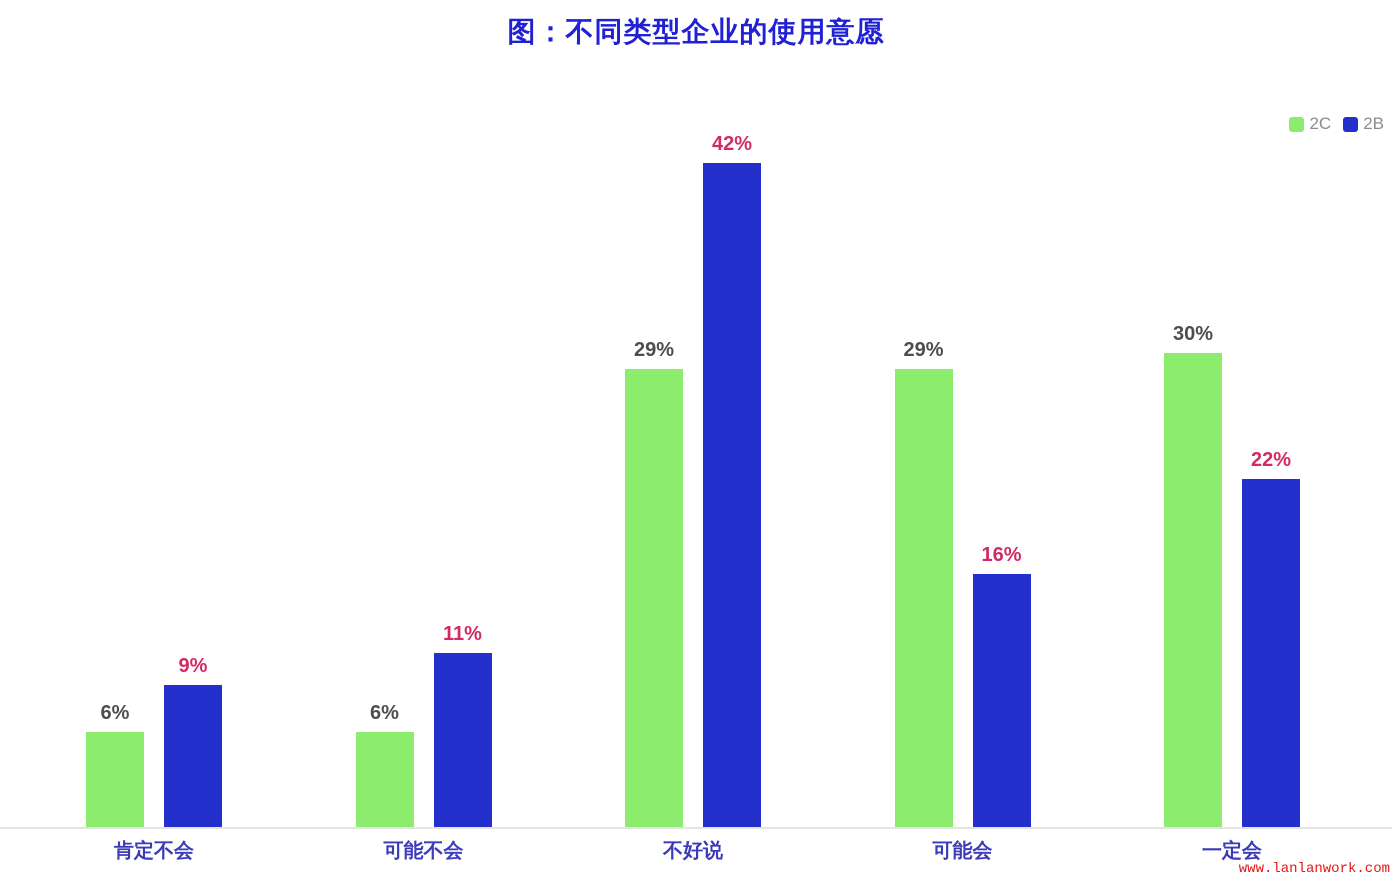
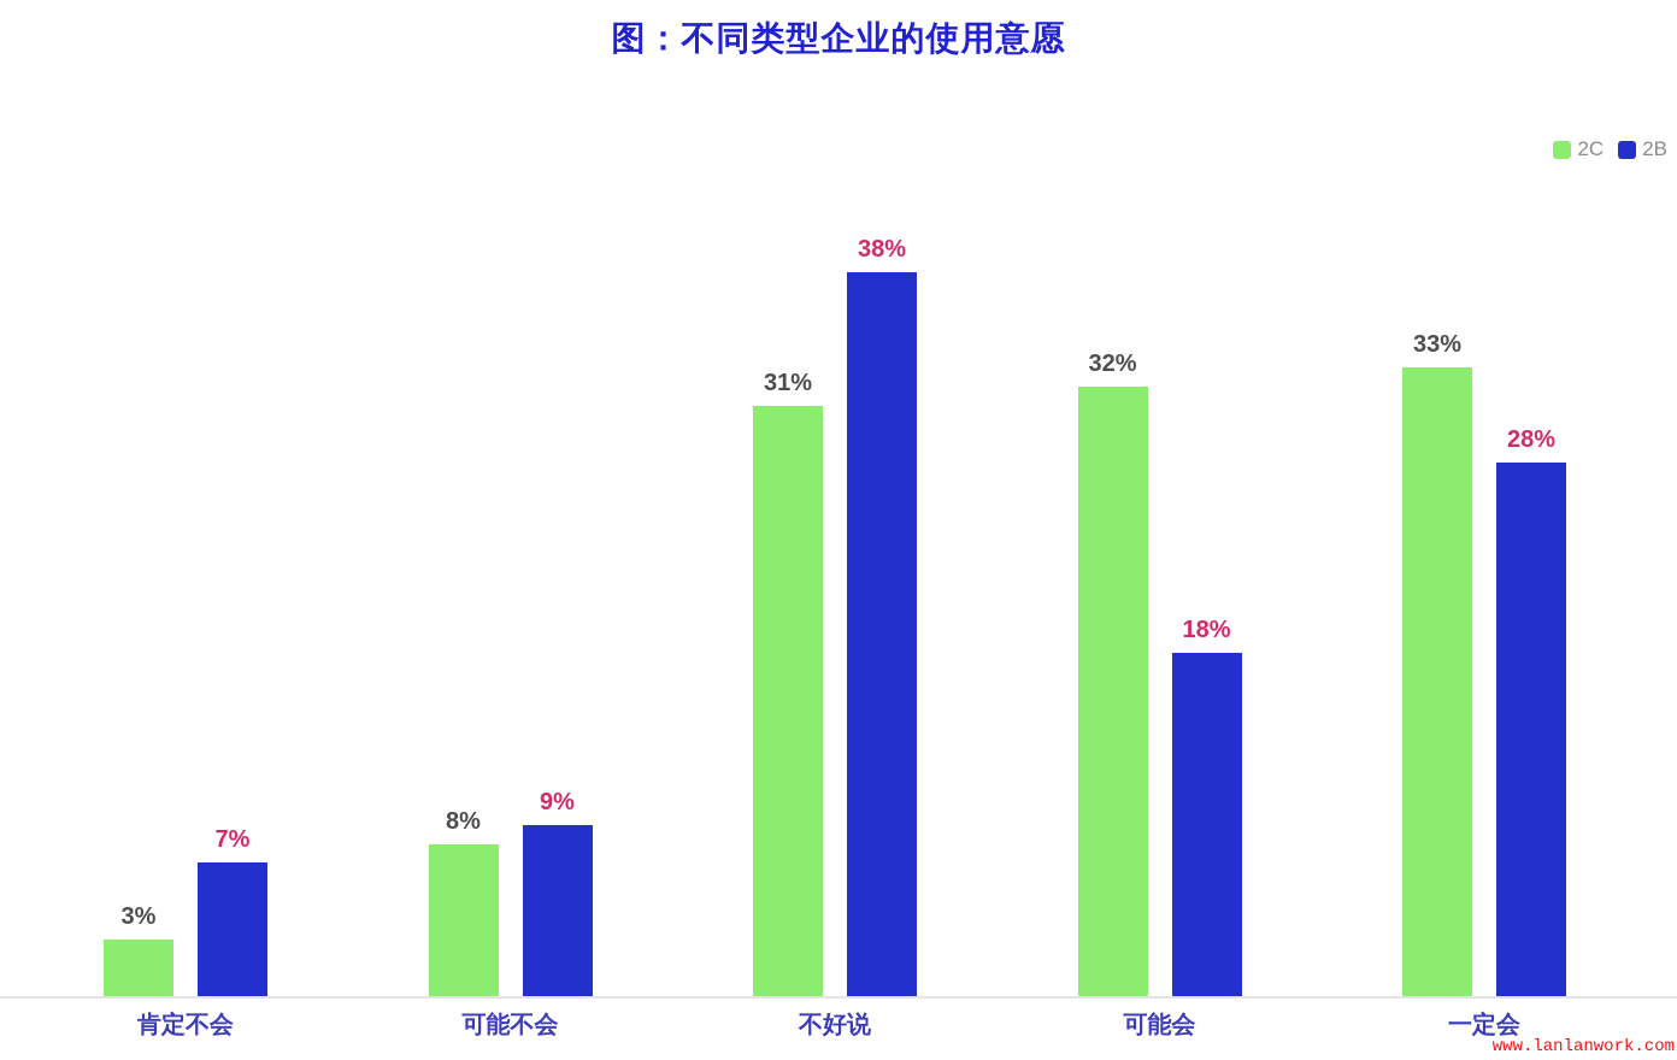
2C/肯定不会: 6% -> 3%
2B/肯定不会: 9% -> 7%
2C/可能不会: 6% -> 8%
2B/可能不会: 11% -> 9%
2C/不好说: 29% -> 31%
2B/不好说: 42% -> 38%
2C/可能会: 29% -> 32%
2B/可能会: 16% -> 18%
2C/一定会: 30% -> 33%
2B/一定会: 22% -> 28%
